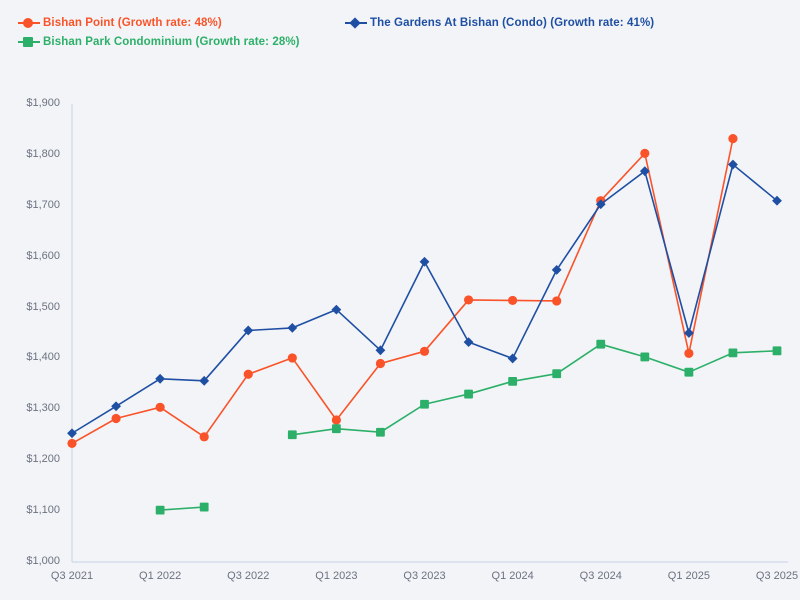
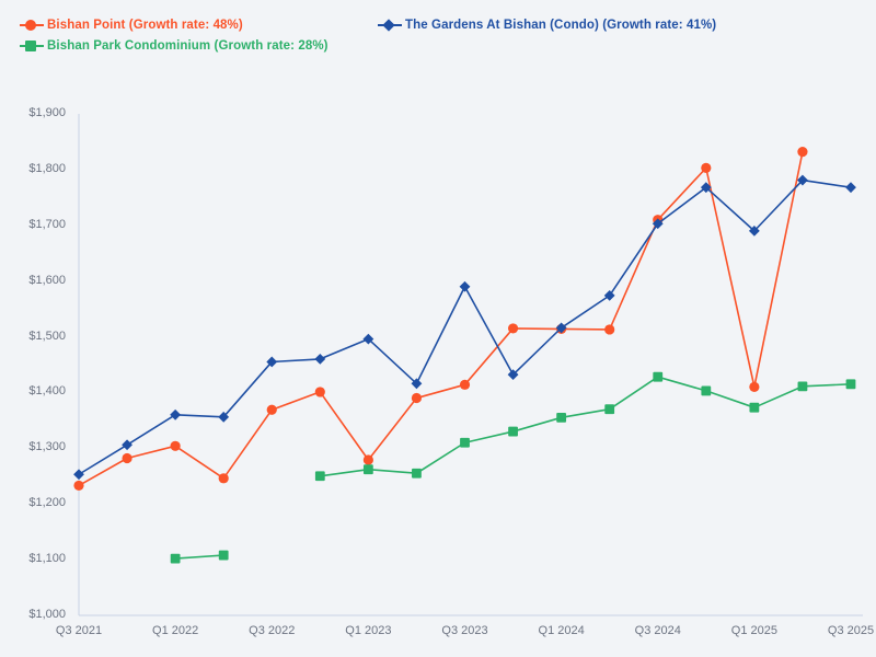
The Gardens At Bishan (Condo) (Growth rate: 41%)/Q1 2024: $1400 -> $1520
The Gardens At Bishan (Condo) (Growth rate: 41%)/Q1 2025: $1450 -> $1690
The Gardens At Bishan (Condo) (Growth rate: 41%)/Q3 2025: $1710 -> $1770
